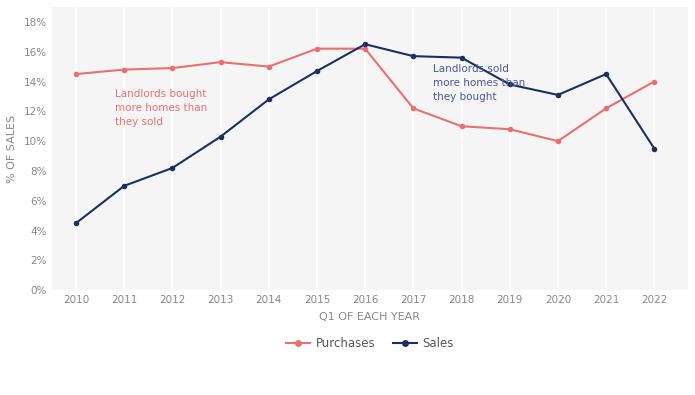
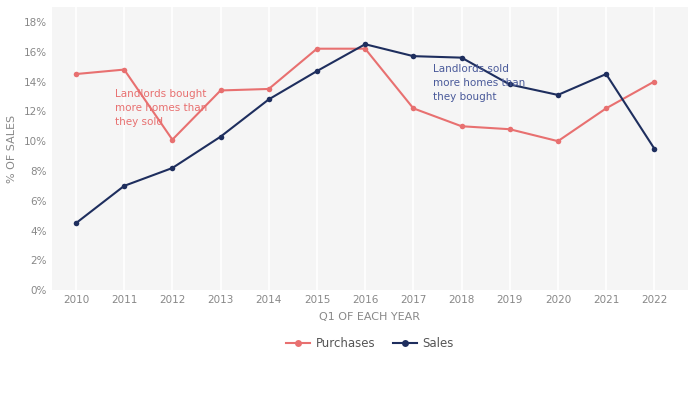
Purchases/2012: 14.9% -> 10.1%
Purchases/2013: 15.3% -> 13.4%
Purchases/2014: 15.0% -> 13.5%
